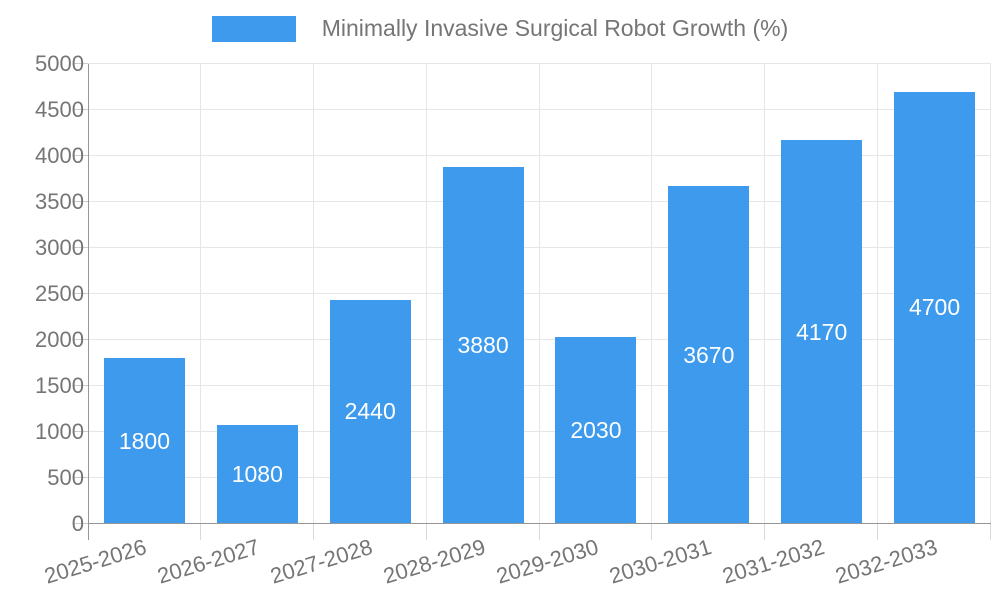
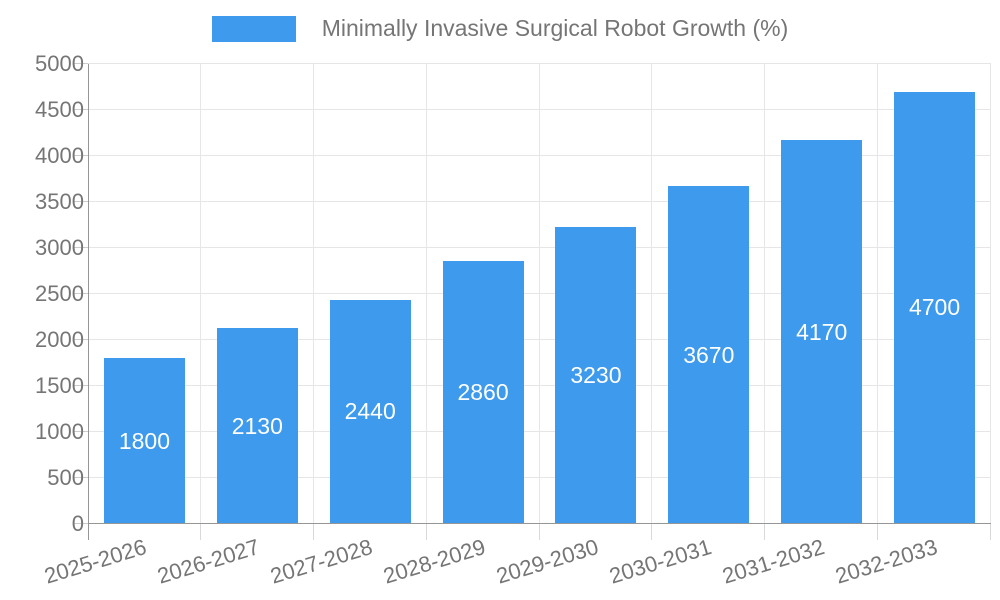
2026-2027: 1080 -> 2130
2028-2029: 3880 -> 2860
2029-2030: 2030 -> 3230
